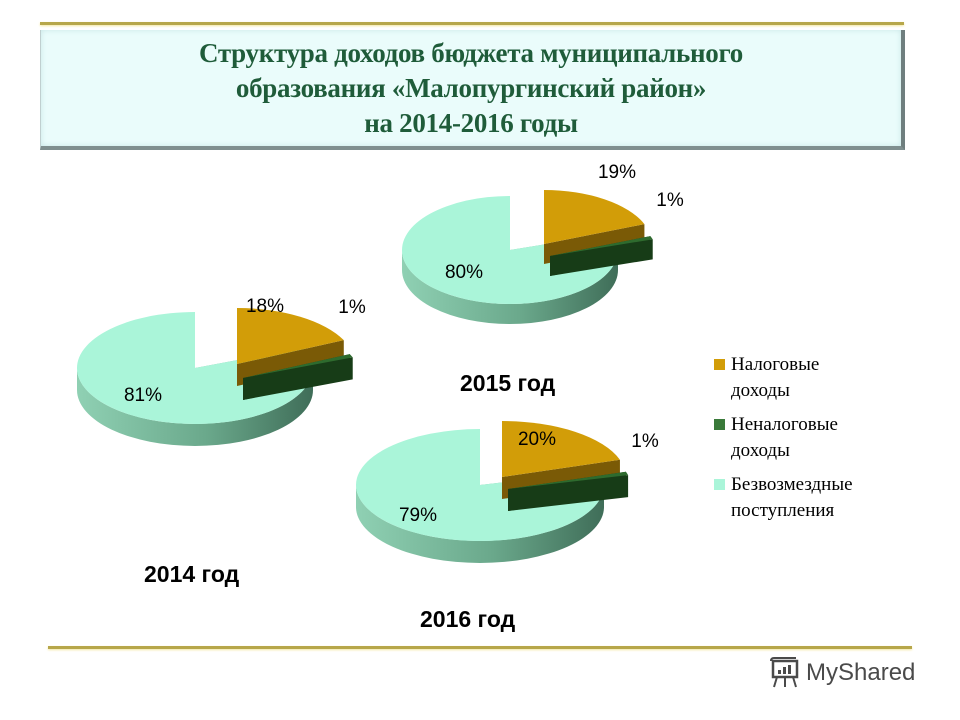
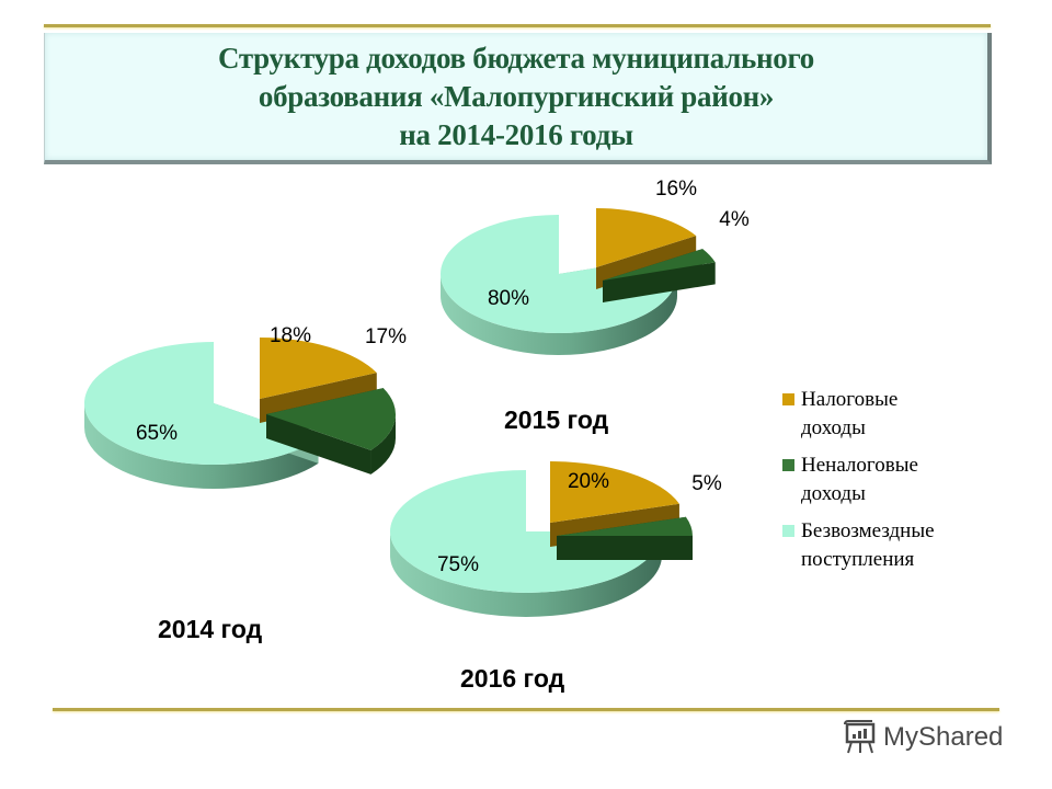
2014 год/Неналоговые доходы: 1% -> 17%
2014 год/Безвозмездные поступления: 81% -> 65%
2015 год/Налоговые доходы: 19% -> 16%
2015 год/Неналоговые доходы: 1% -> 4%
2016 год/Неналоговые доходы: 1% -> 5%
2016 год/Безвозмездные поступления: 79% -> 75%
